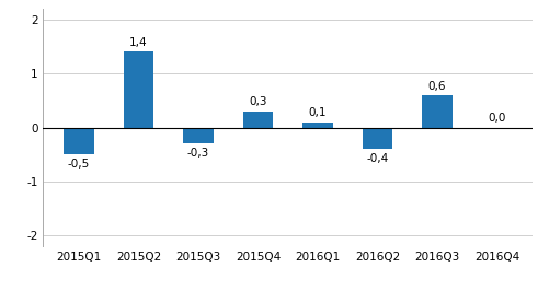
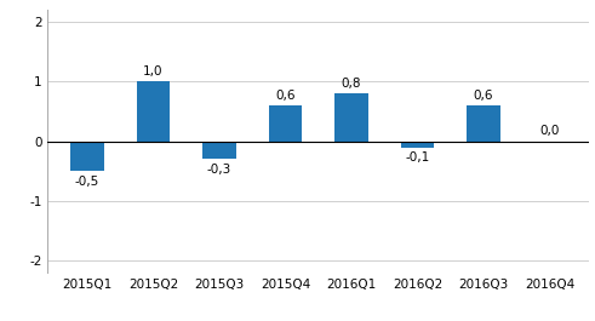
2015Q2: 1,4 -> 1,0
2015Q4: 0,3 -> 0,6
2016Q1: 0,1 -> 0,8
2016Q2: -0,4 -> -0,1
